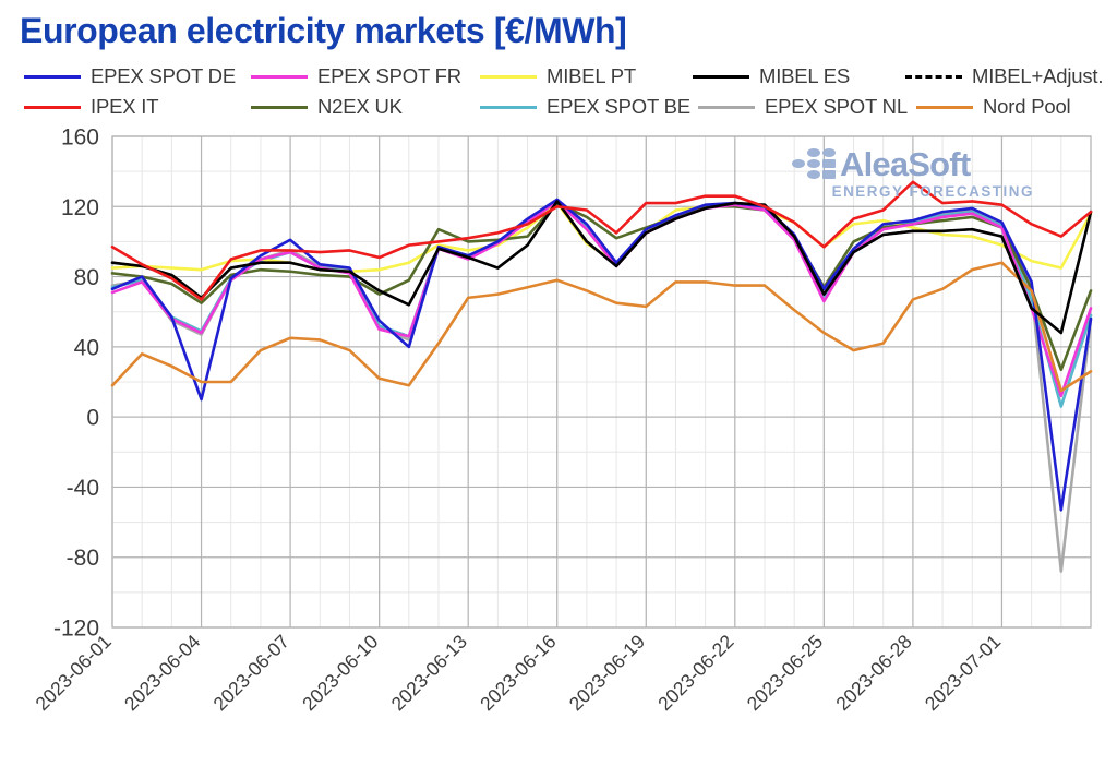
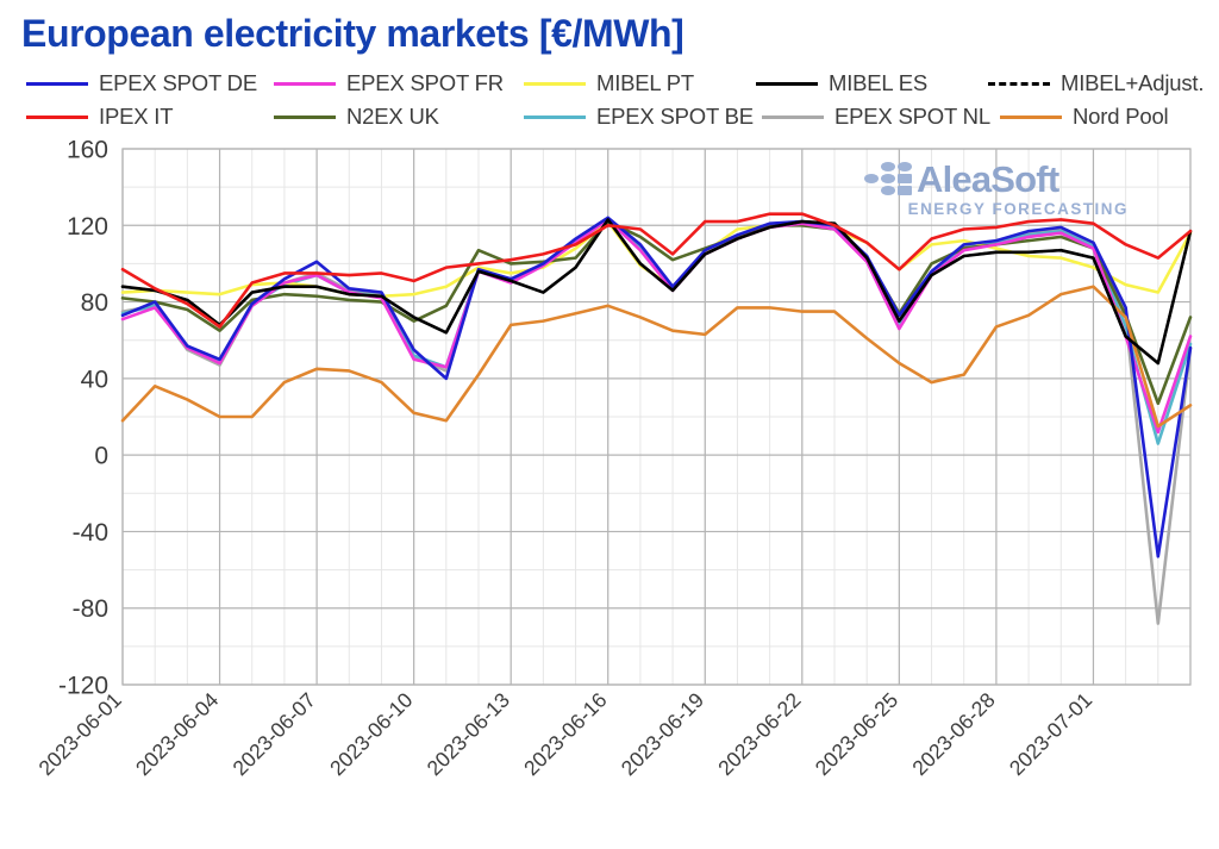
EPEX SPOT DE/2023-06-04: 10 -> 50
IPEX IT/2023-06-28: 134 -> 119
